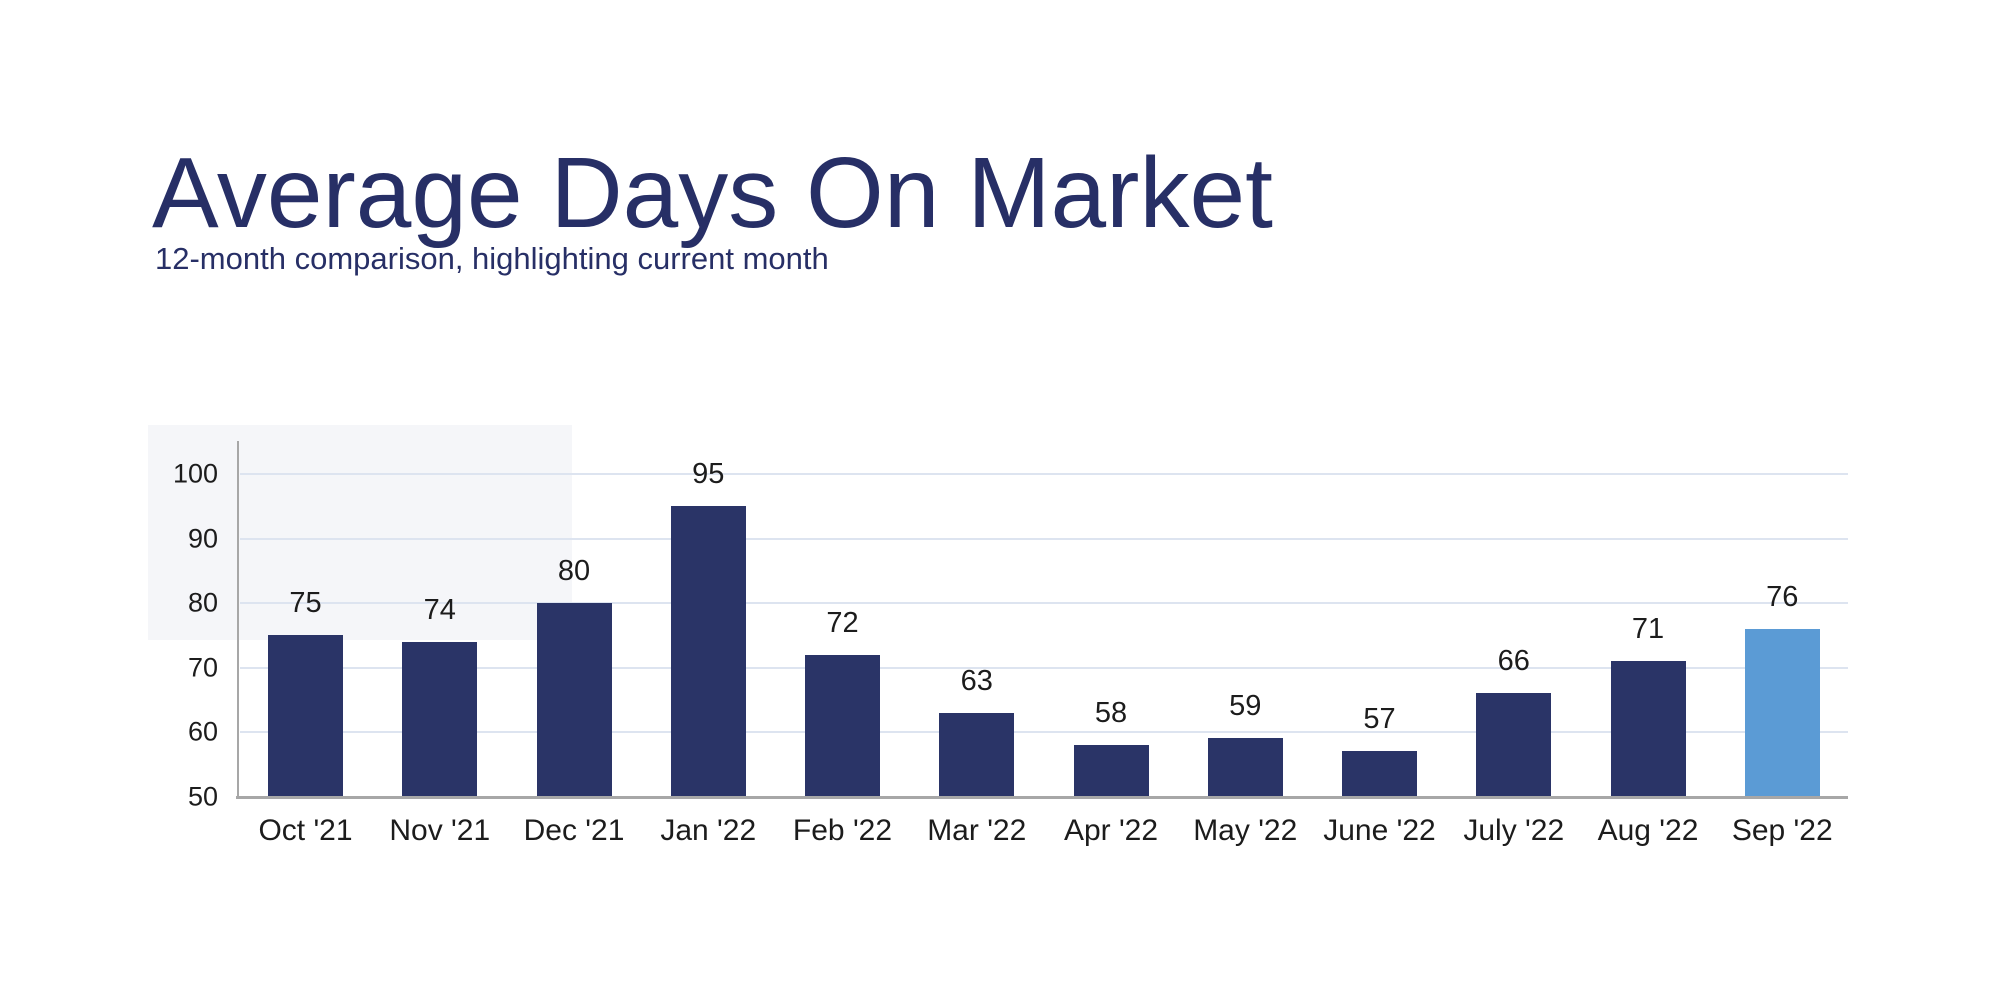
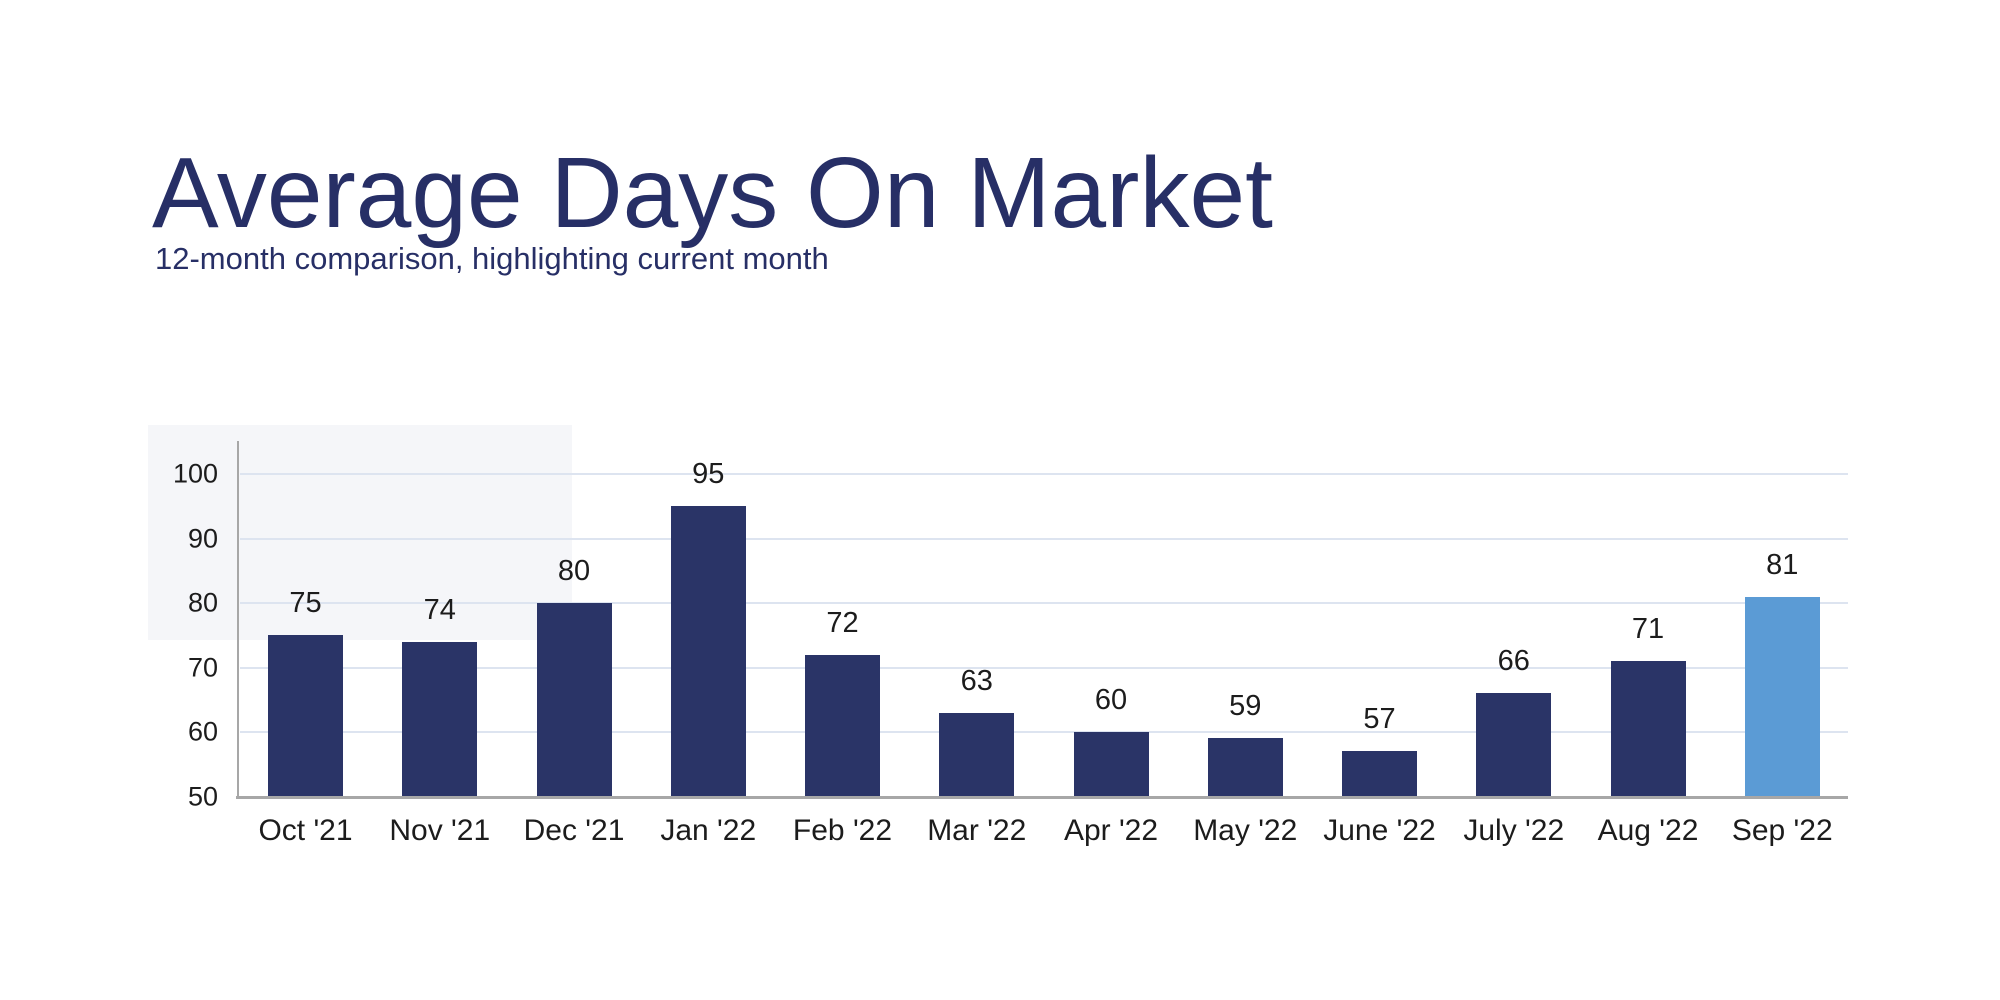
Apr '22: 58 -> 60
Sep '22: 76 -> 81
